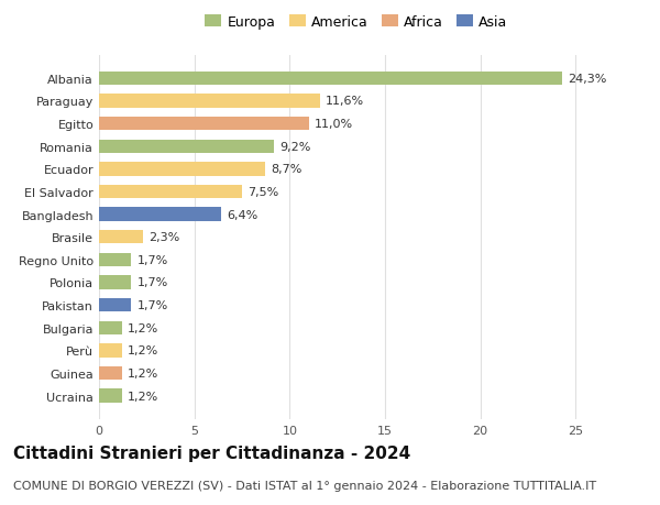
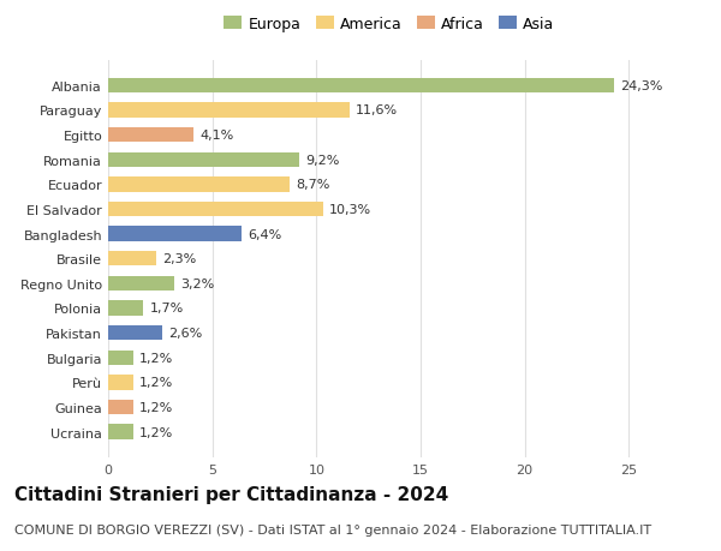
Egitto: 11,0% -> 4,1%
El Salvador: 7,5% -> 10,3%
Regno Unito: 1,7% -> 3,2%
Pakistan: 1,7% -> 2,6%
